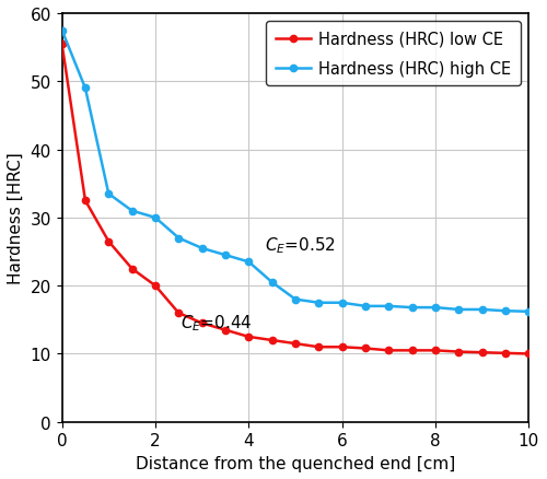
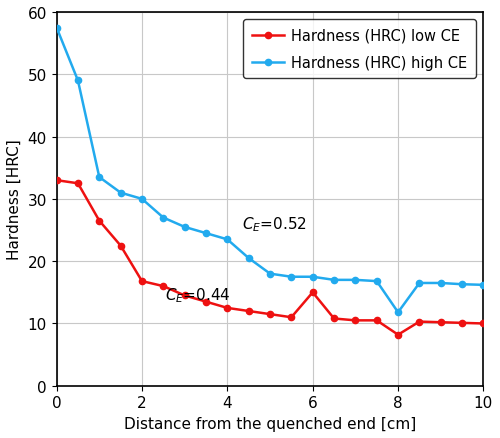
Hardness (HRC) low CE/0: 55.5 -> 33.0
Hardness (HRC) low CE/2: 20.0 -> 16.8
Hardness (HRC) low CE/6: 11.0 -> 15.0
Hardness (HRC) low CE/8: 10.5 -> 8.2
Hardness (HRC) high CE/8: 16.8 -> 11.8
